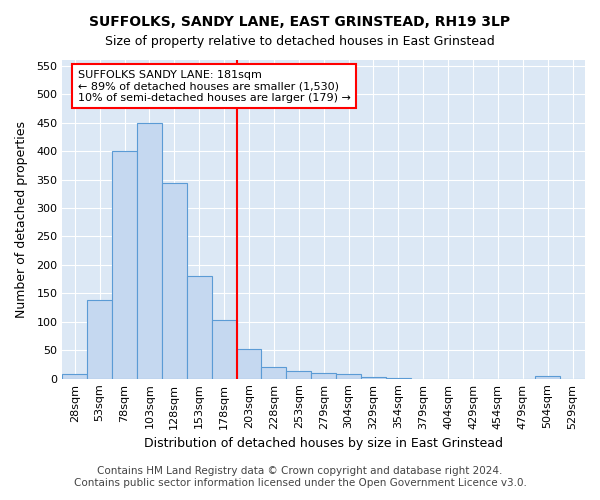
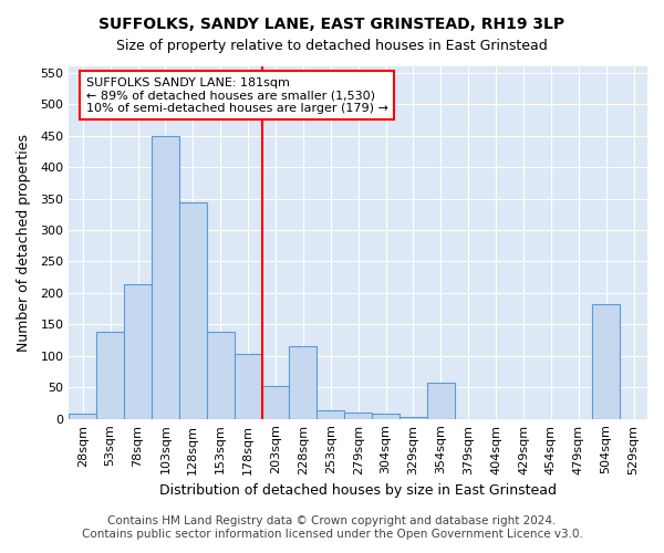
78sqm: 400 -> 214
153sqm: 180 -> 138
228sqm: 20 -> 116
354sqm: 2 -> 58
504sqm: 5 -> 182
